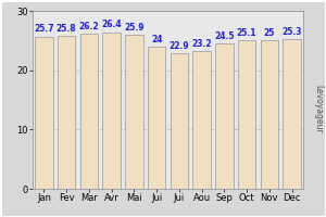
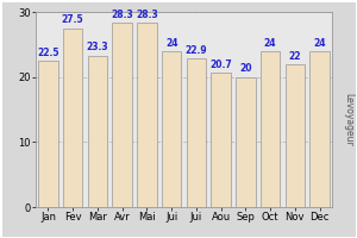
Jan: 25.7 -> 22.5
Fev: 25.8 -> 27.5
Mar: 26.2 -> 23.3
Avr: 26.4 -> 28.3
Mai: 25.9 -> 28.3
Aou: 23.2 -> 20.7
Sep: 24.5 -> 20
Oct: 25.1 -> 24
Nov: 25 -> 22
Dec: 25.3 -> 24
